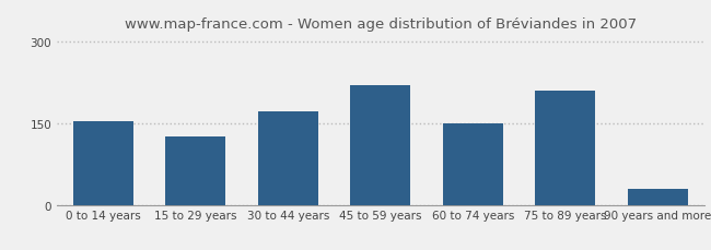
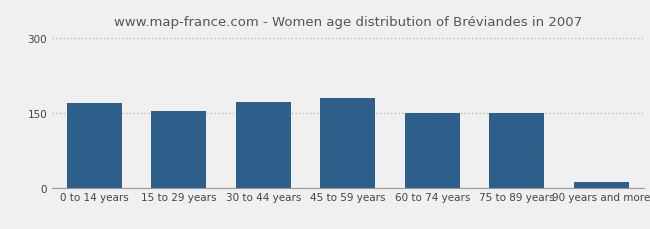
0 to 14 years: 155 -> 170
15 to 29 years: 125 -> 155
45 to 59 years: 220 -> 181
75 to 89 years: 210 -> 150
90 years and more: 30 -> 12
